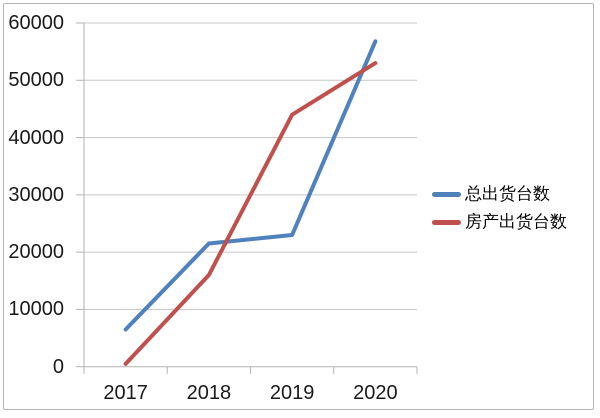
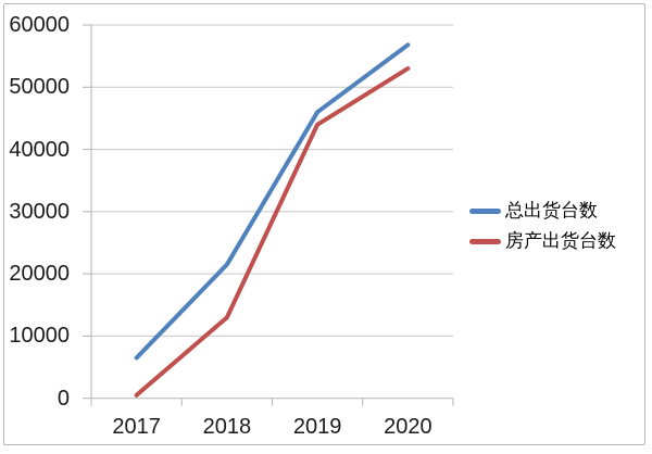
房产出货台数/2018: 16000 -> 13000
总出货台数/2019: 23000 -> 46000
